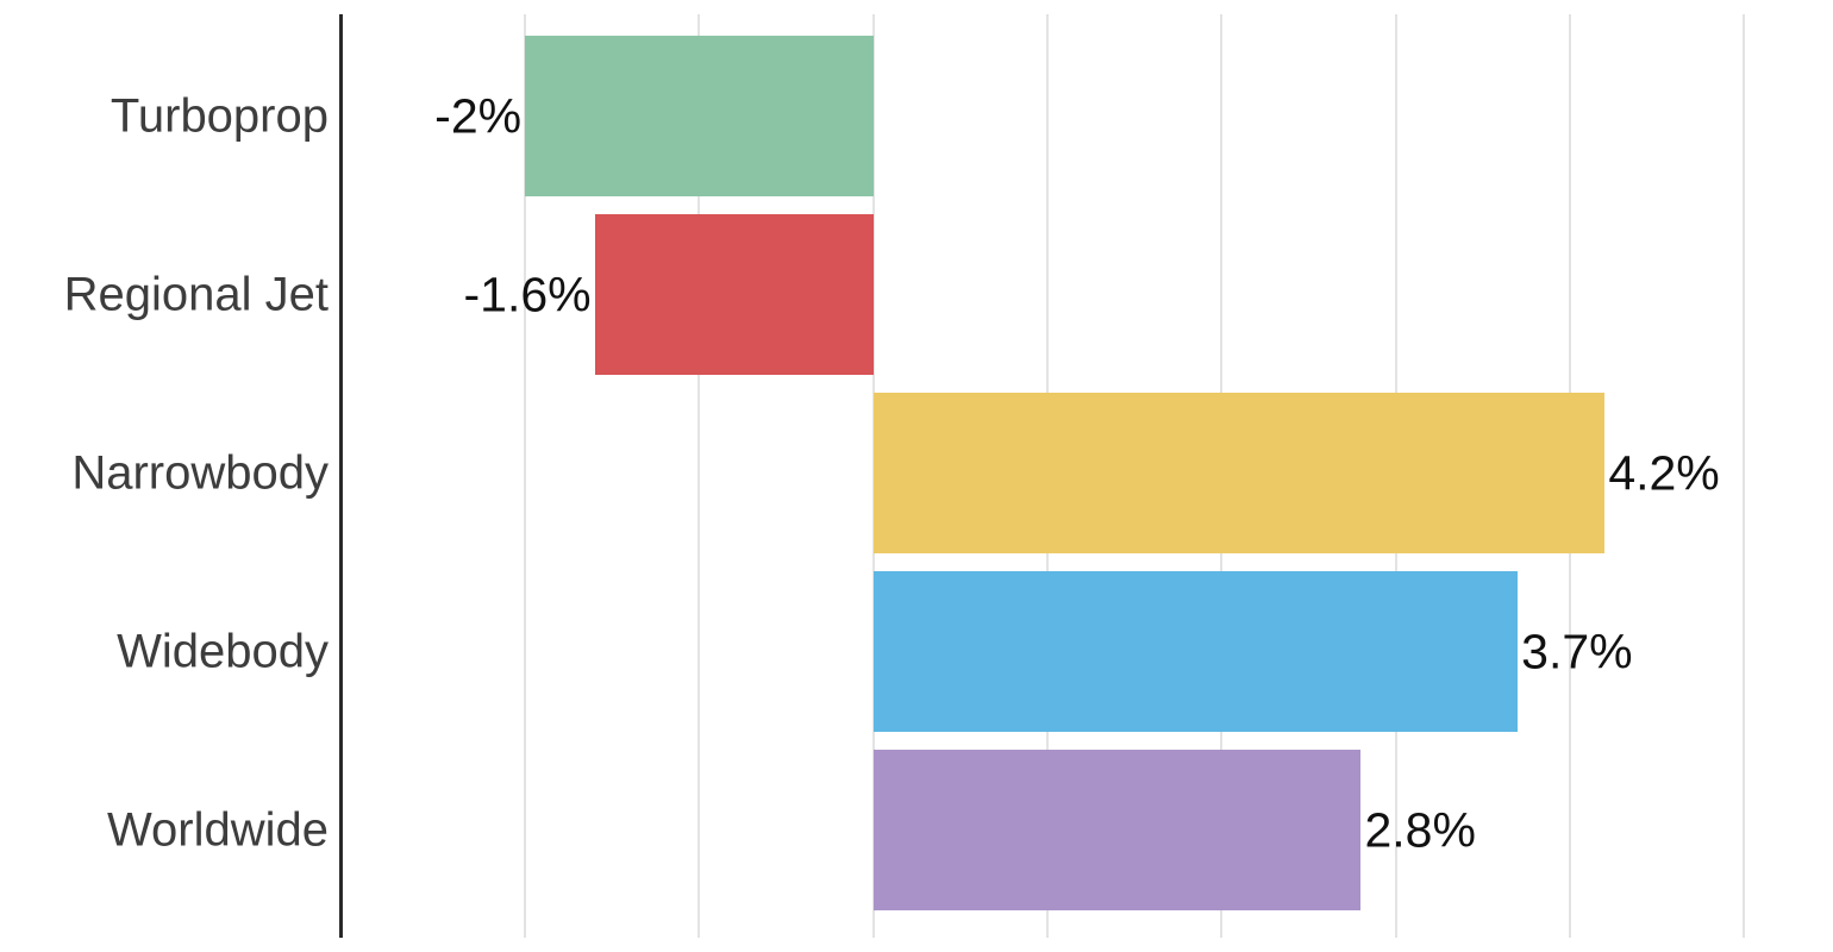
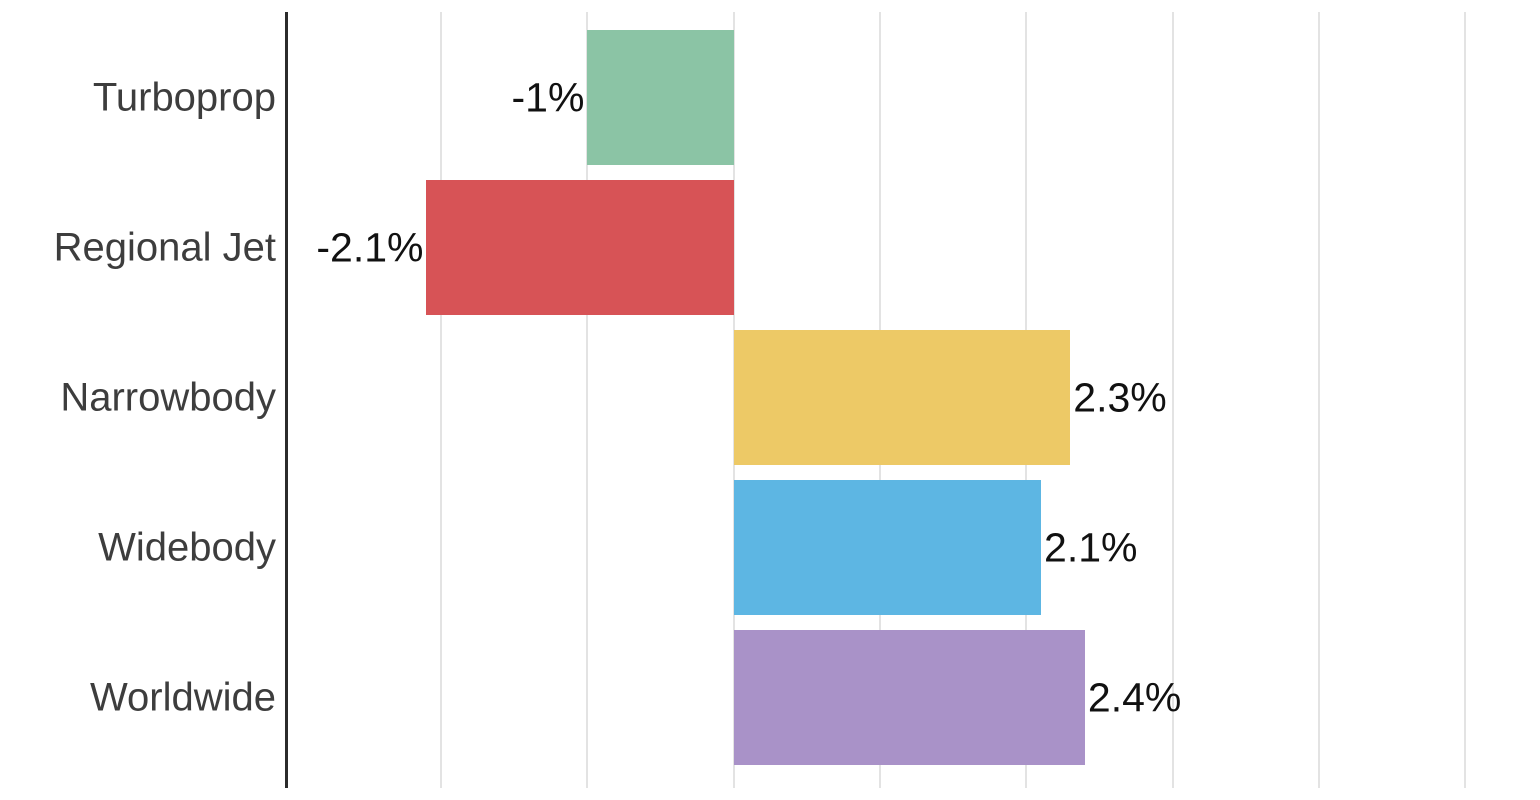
Turboprop: -2% -> -1%
Regional Jet: -1.6% -> -2.1%
Narrowbody: 4.2% -> 2.3%
Widebody: 3.7% -> 2.1%
Worldwide: 2.8% -> 2.4%
